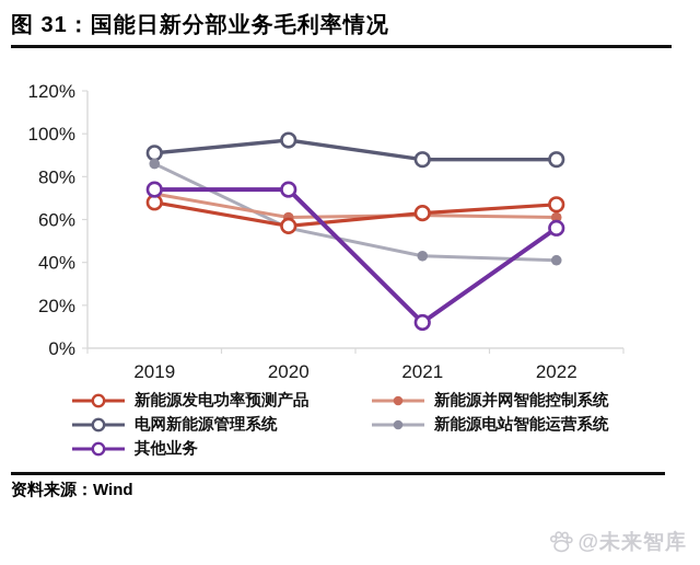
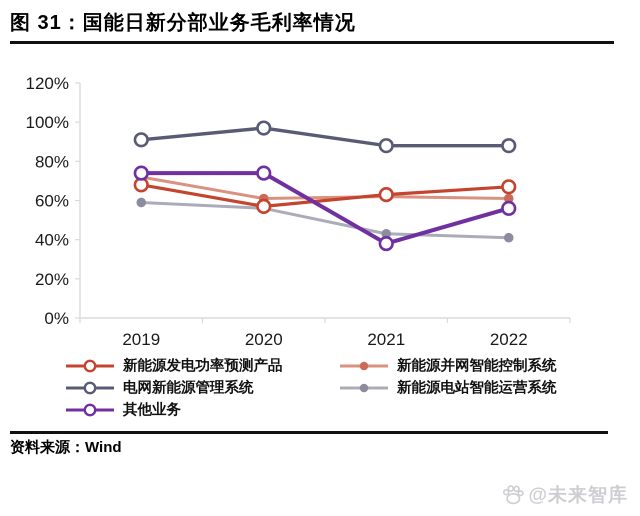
新能源电站智能运营系统/2019: 86% -> 59%
其他业务/2021: 12% -> 38%
